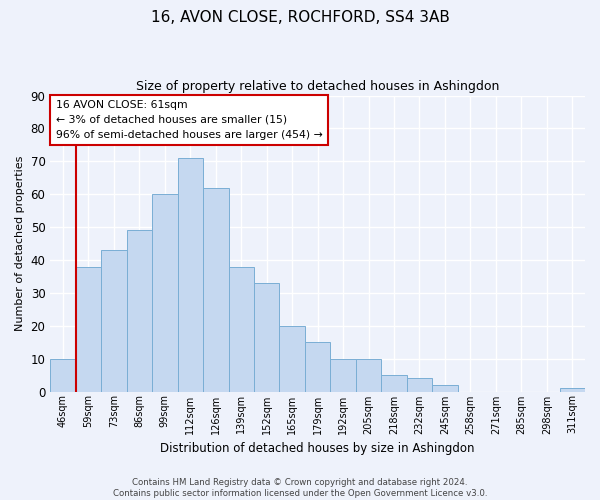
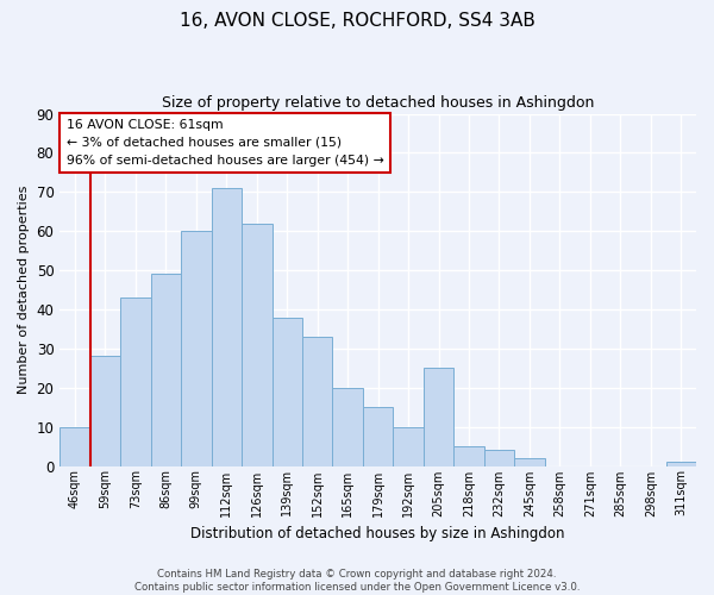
59sqm: 38 -> 28
205sqm: 10 -> 25
